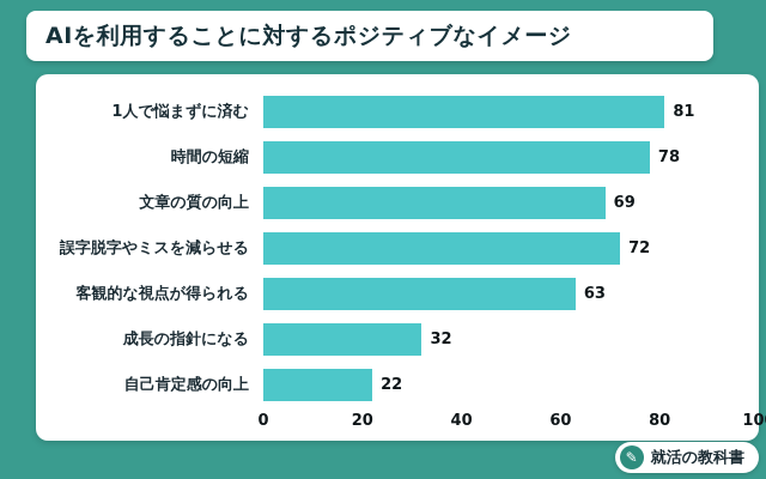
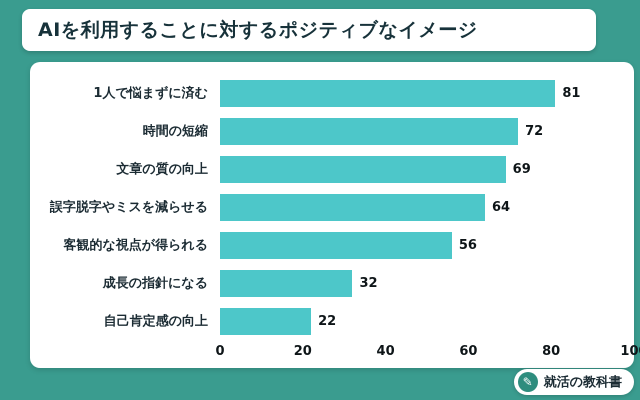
時間の短縮: 78 -> 72
誤字脱字やミスを減らせる: 72 -> 64
客観的な視点が得られる: 63 -> 56
